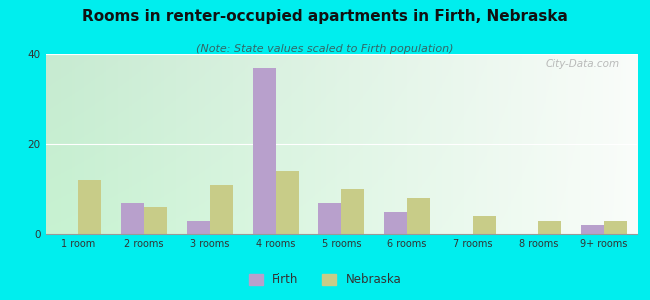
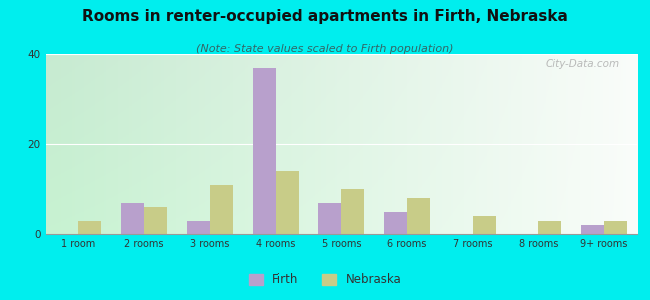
Nebraska/1 room: 12 -> 3
